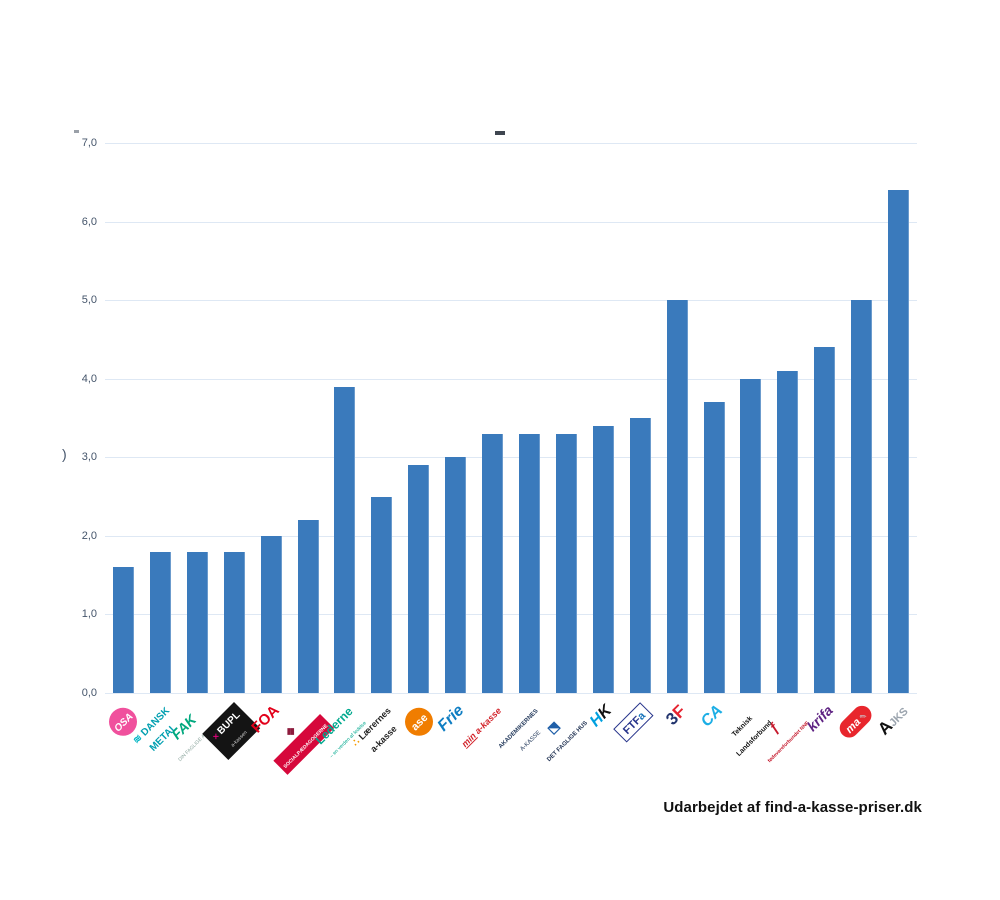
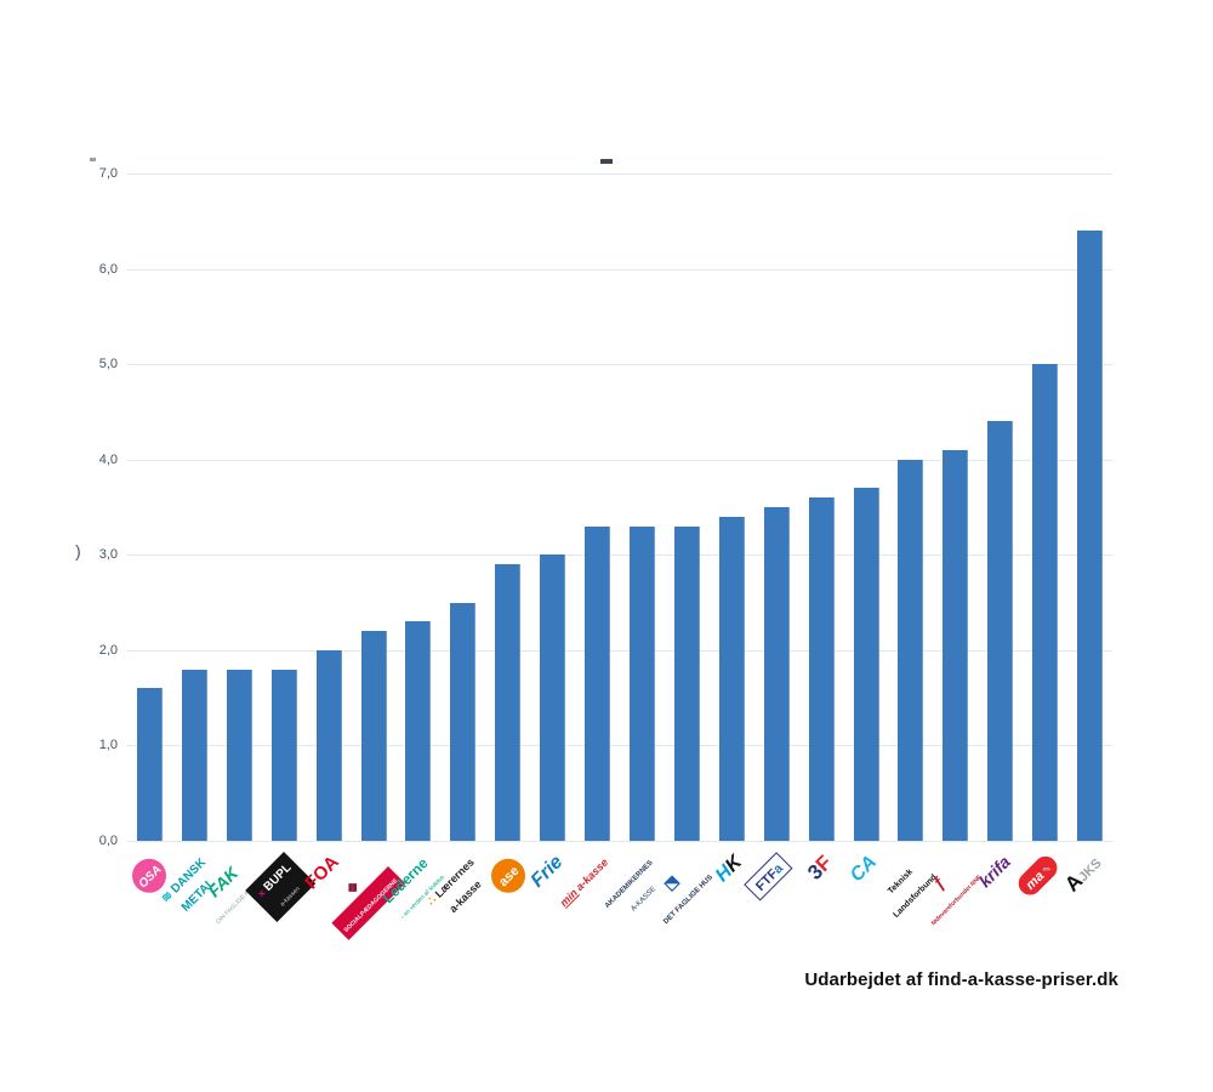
Lederne: 3,9 -> 2,3
3F: 5,0 -> 3,6
